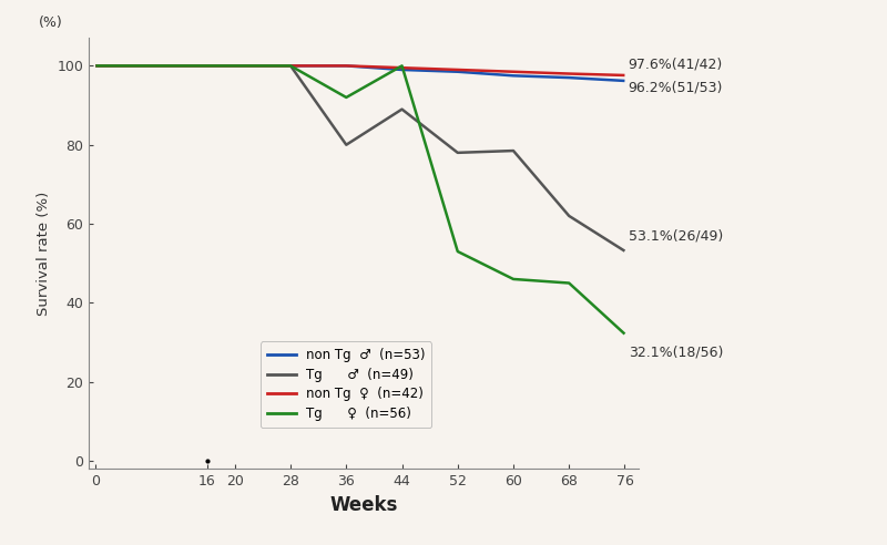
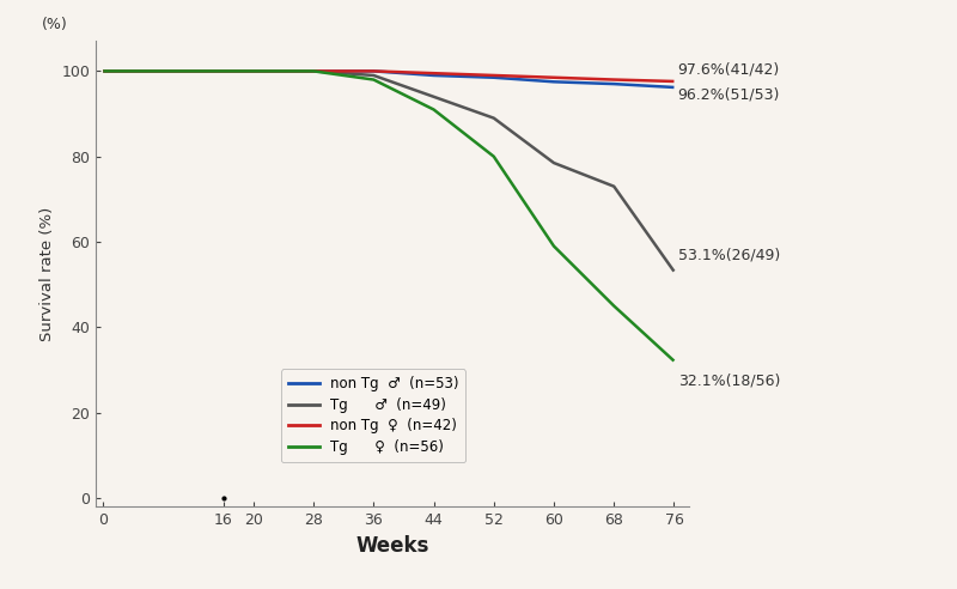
Tg ♂ (n=49)/36: 80.0 -> 99.0
Tg ♀ (n=56)/36: 92.0 -> 98.0
Tg ♂ (n=49)/44: 89.0 -> 94.0
Tg ♀ (n=56)/44: 100.0 -> 91.0
Tg ♂ (n=49)/52: 78.0 -> 89.0
Tg ♀ (n=56)/52: 53.0 -> 80.0
Tg ♀ (n=56)/60: 46.0 -> 59.0
Tg ♂ (n=49)/68: 62.0 -> 73.0
